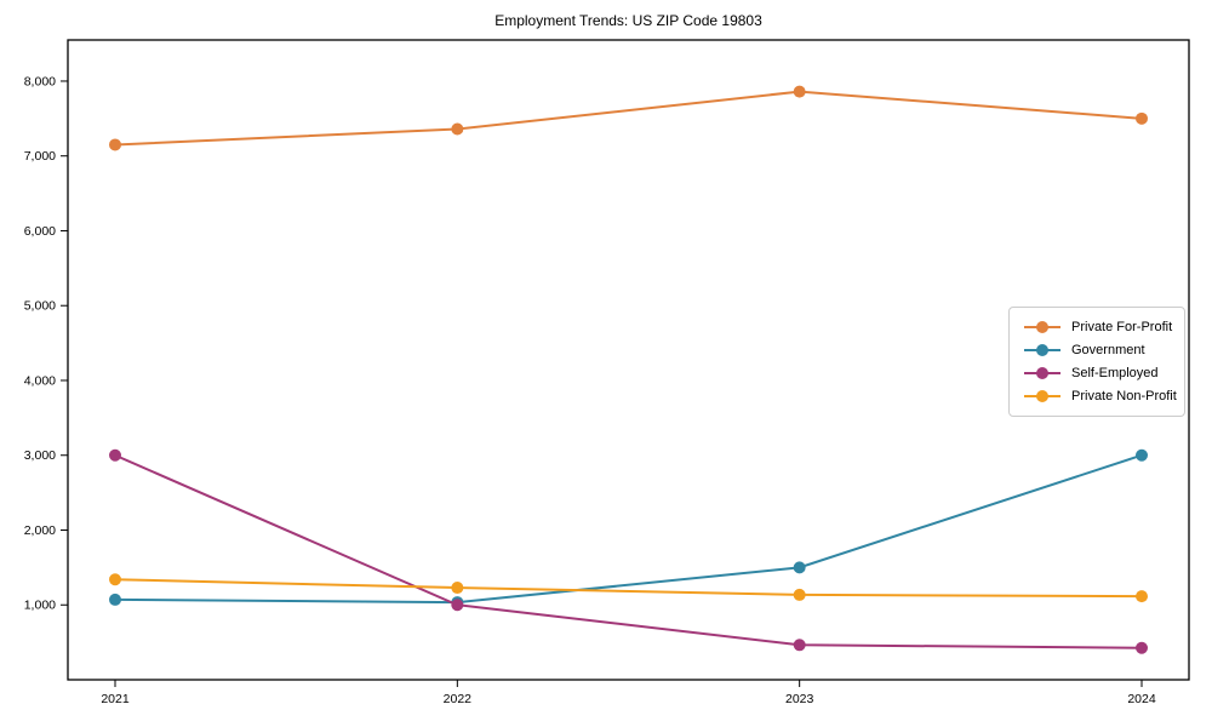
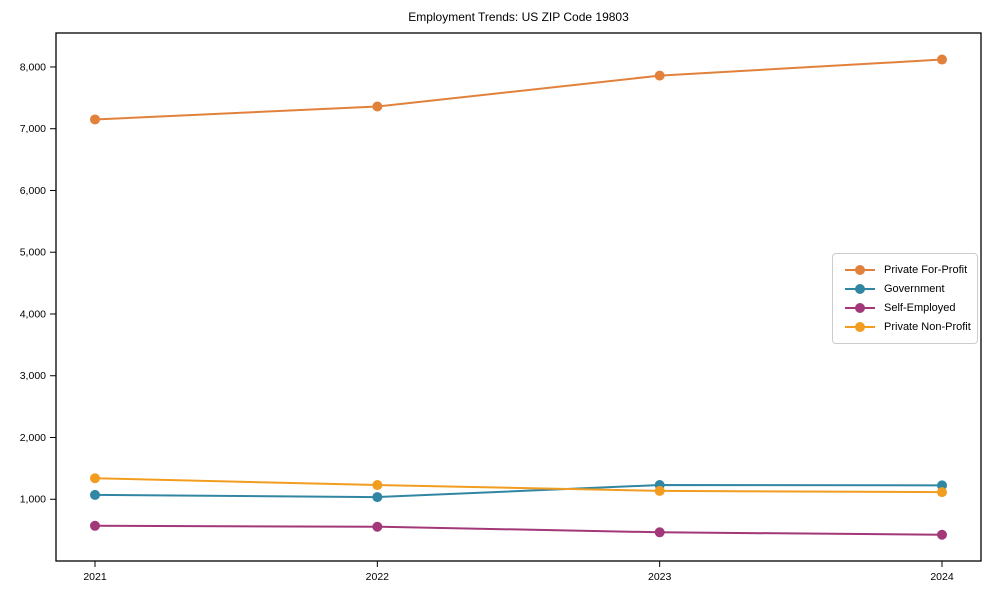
Self-Employed/2021: 3000 -> 600
Self-Employed/2022: 1000 -> 600
Government/2023: 1500 -> 1200
Private For-Profit/2024: 7500 -> 8100
Government/2024: 3000 -> 1200
